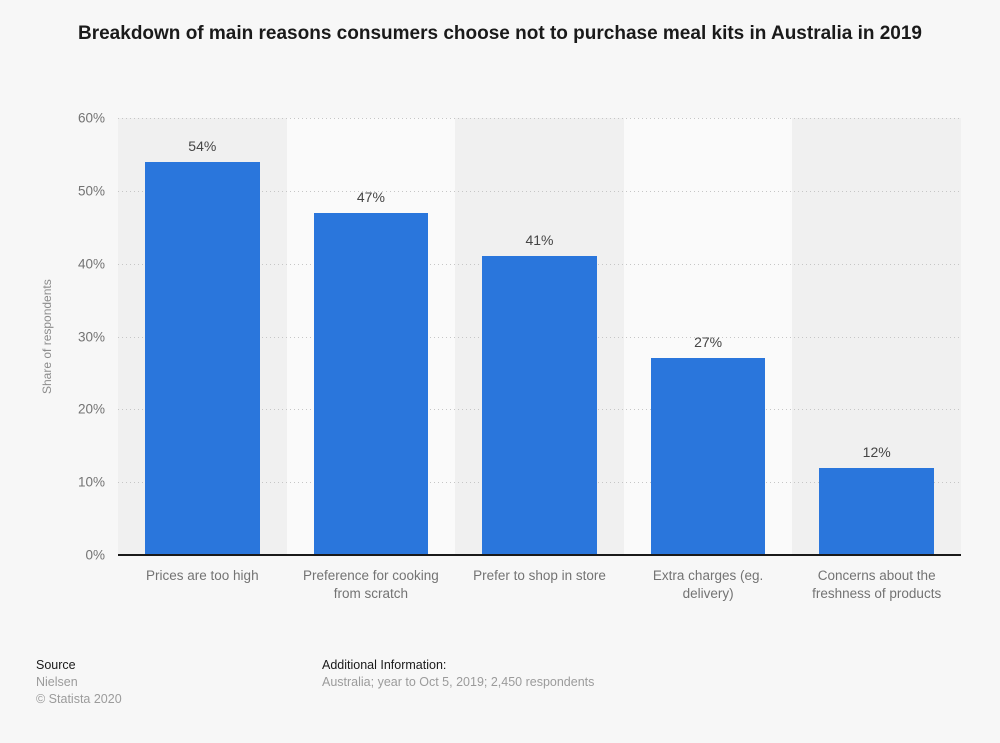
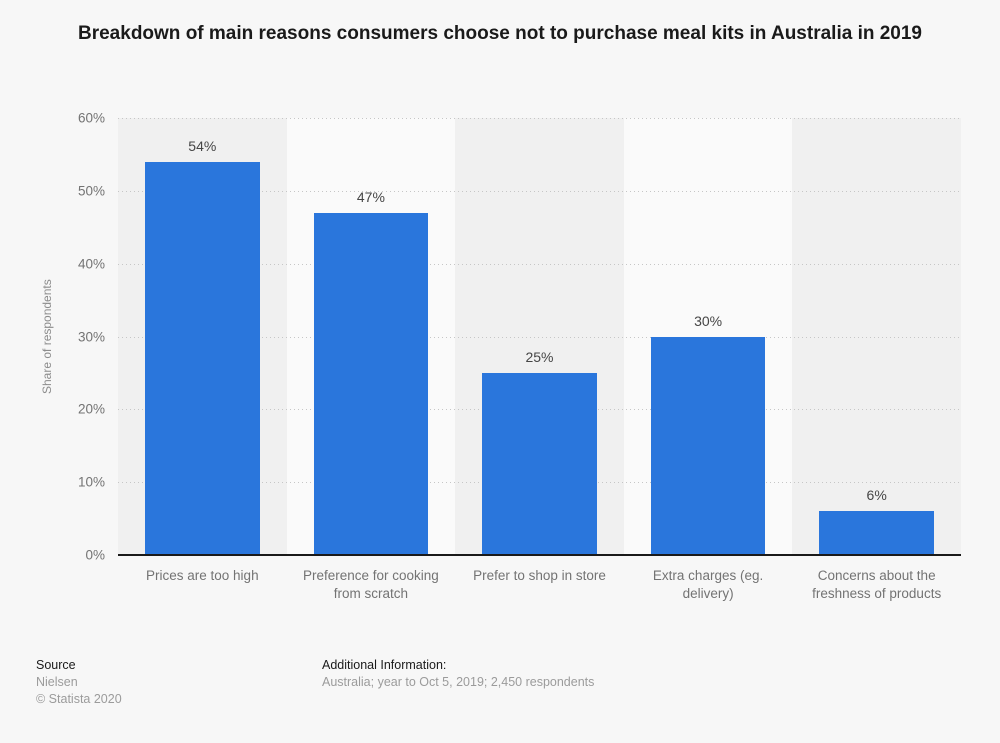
Prefer to shop in store: 41% -> 25%
Extra charges (eg. delivery): 27% -> 30%
Concerns about the freshness of products: 12% -> 6%
